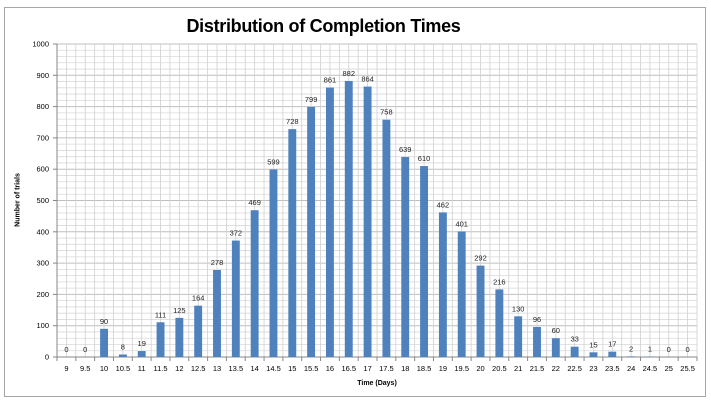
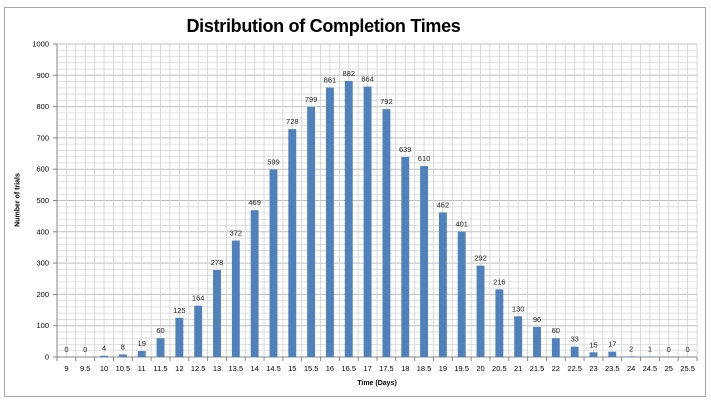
10: 90 -> 4
11.5: 111 -> 60
17.5: 758 -> 792
